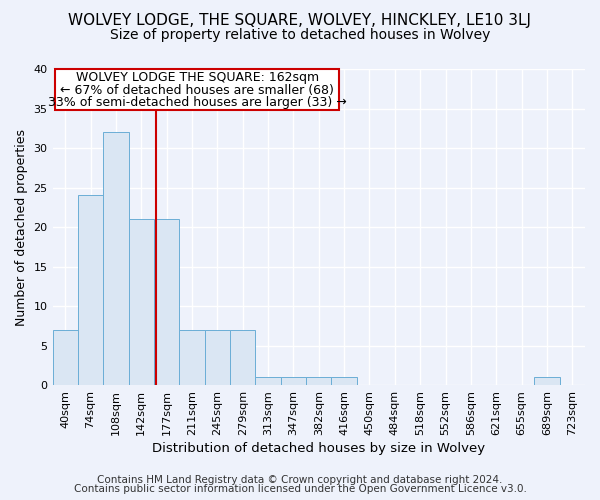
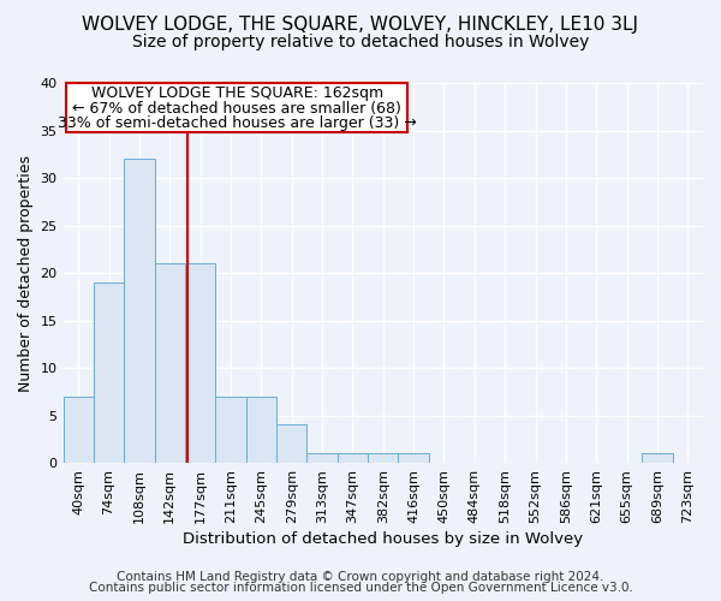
74sqm: 24 -> 19
279sqm: 7 -> 4
